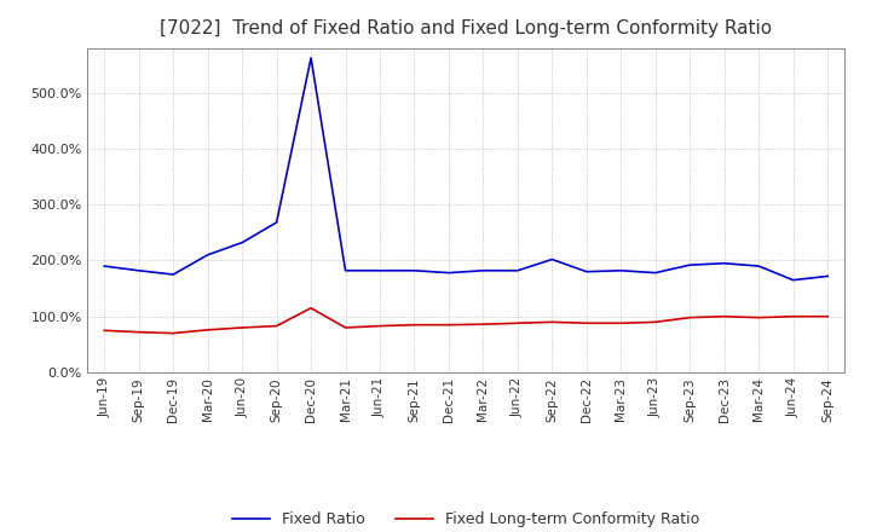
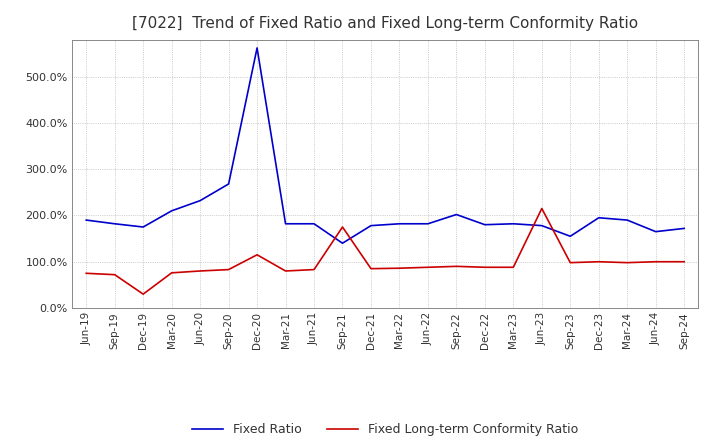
Fixed Long-term Conformity Ratio/Dec-19: 70% -> 30%
Fixed Ratio/Sep-21: 182% -> 140%
Fixed Long-term Conformity Ratio/Sep-21: 85% -> 175%
Fixed Long-term Conformity Ratio/Jun-23: 90% -> 215%
Fixed Ratio/Sep-23: 192% -> 155%
